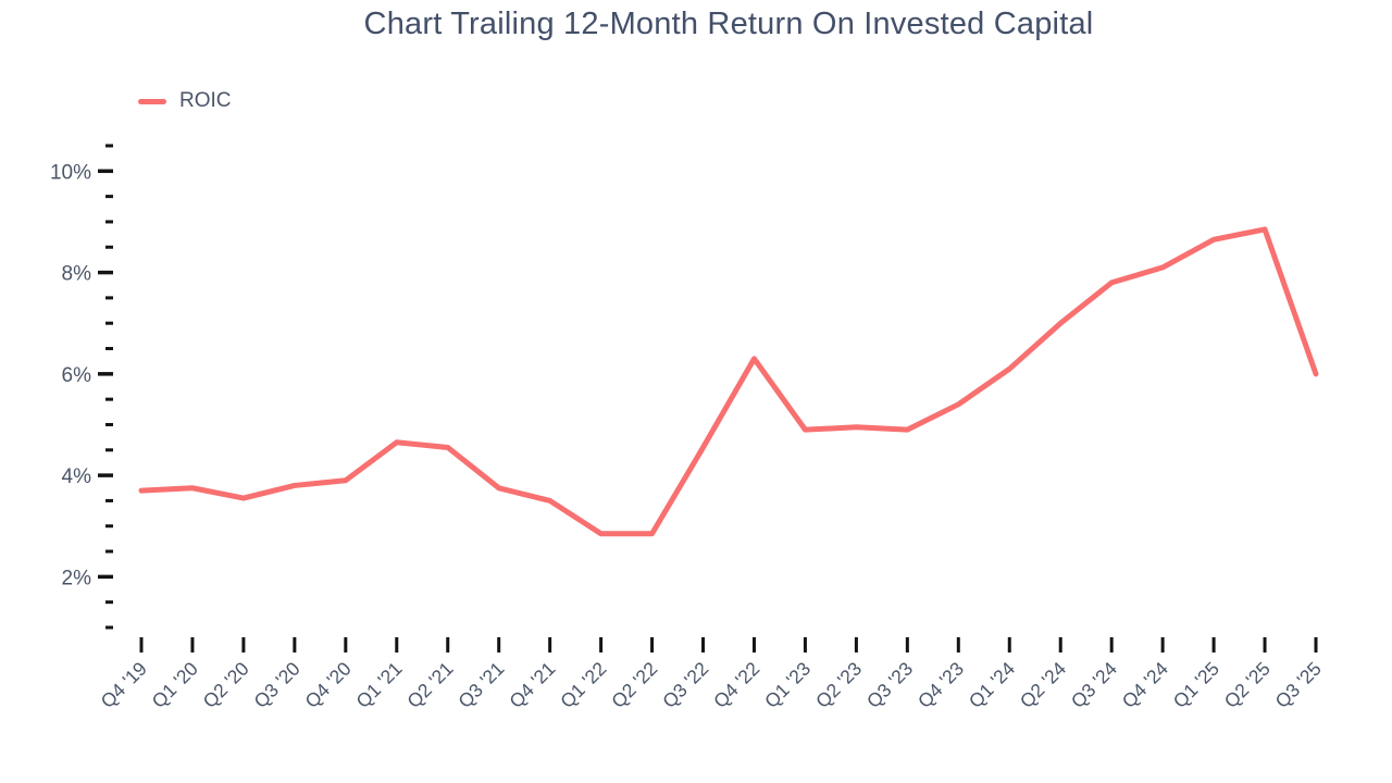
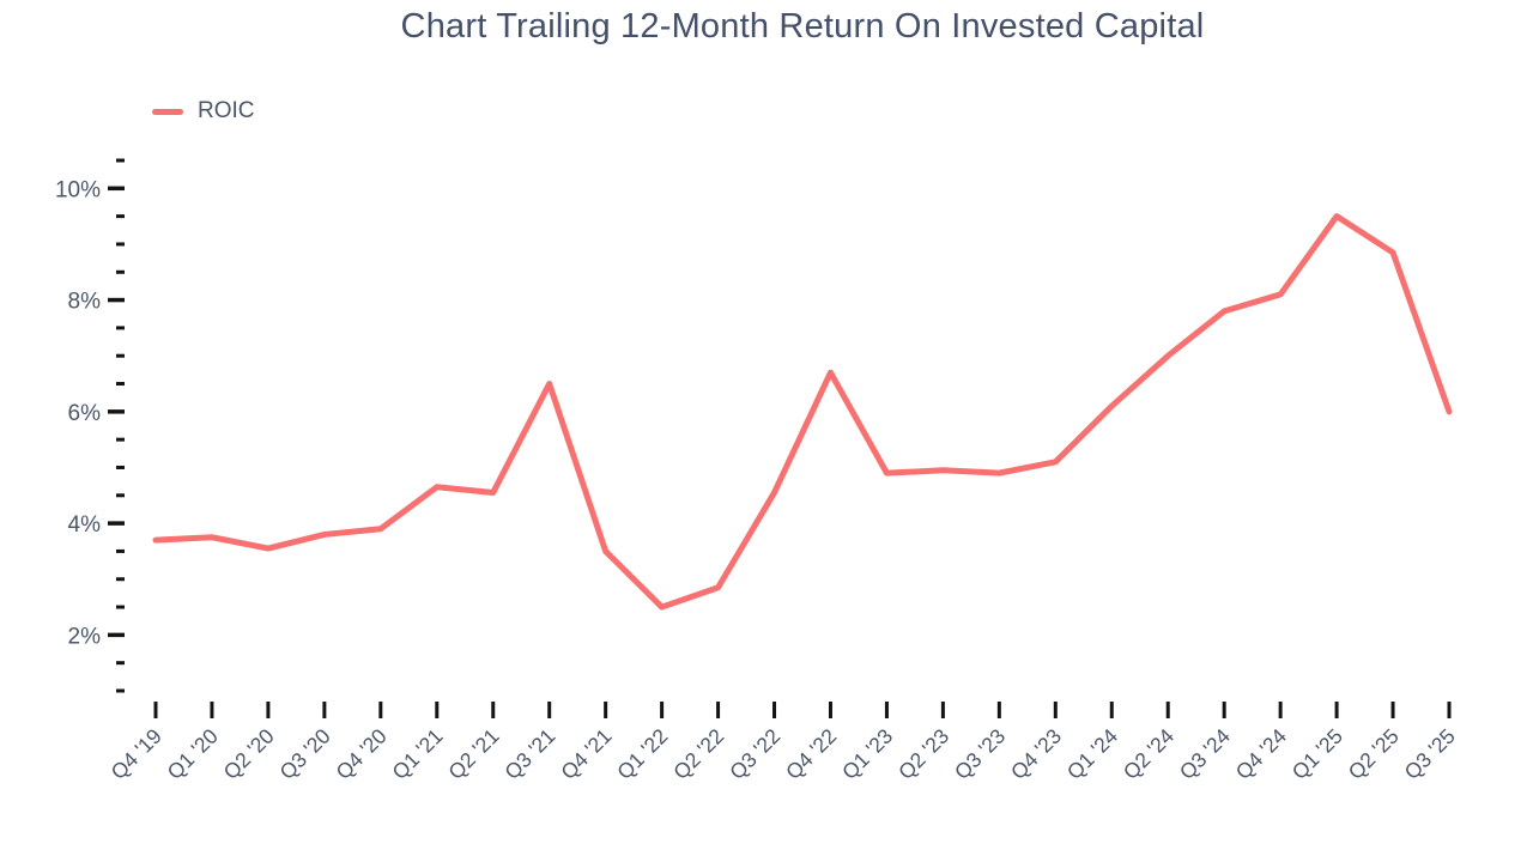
Q3 '21: 3.8% -> 6.5%
Q1 '22: 2.9% -> 2.5%
Q4 '22: 6.3% -> 6.7%
Q4 '23: 5.4% -> 5.1%
Q1 '25: 8.7% -> 9.5%
